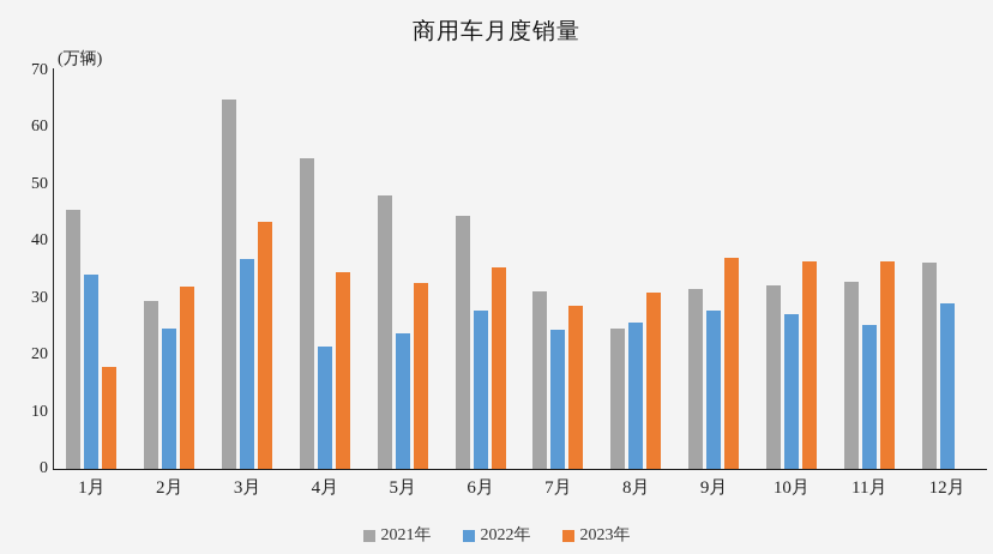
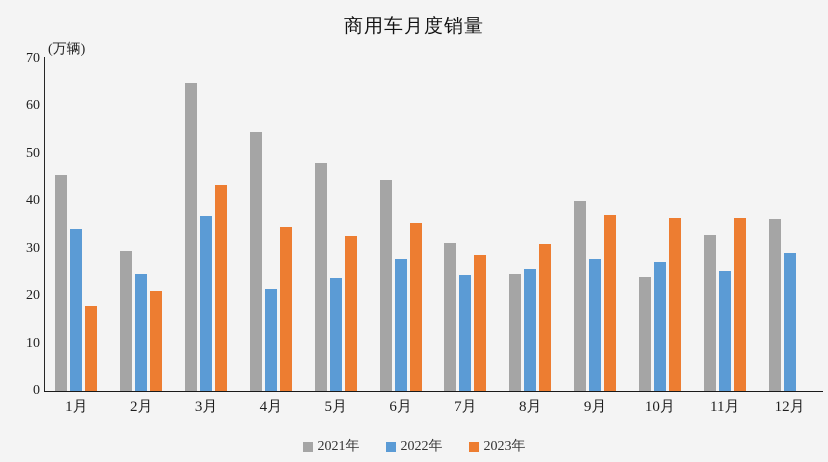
2023年/2月: 32 -> 21
2021年/9月: 32 -> 40
2021年/10月: 32 -> 24
